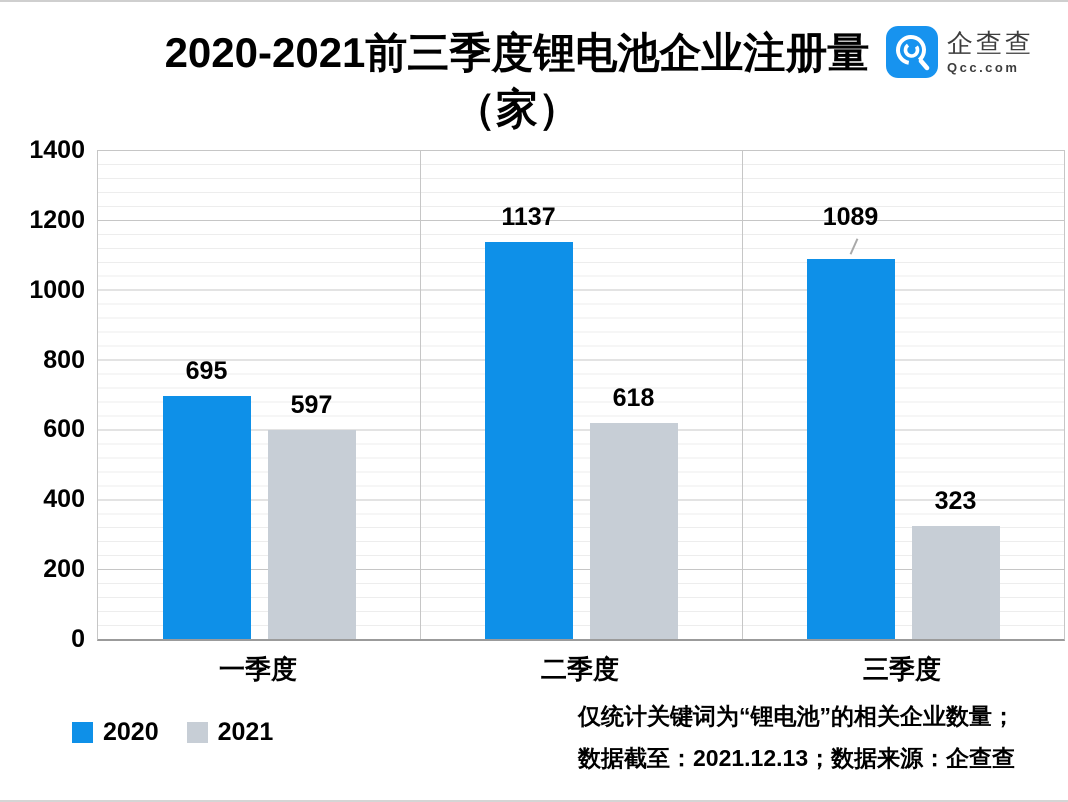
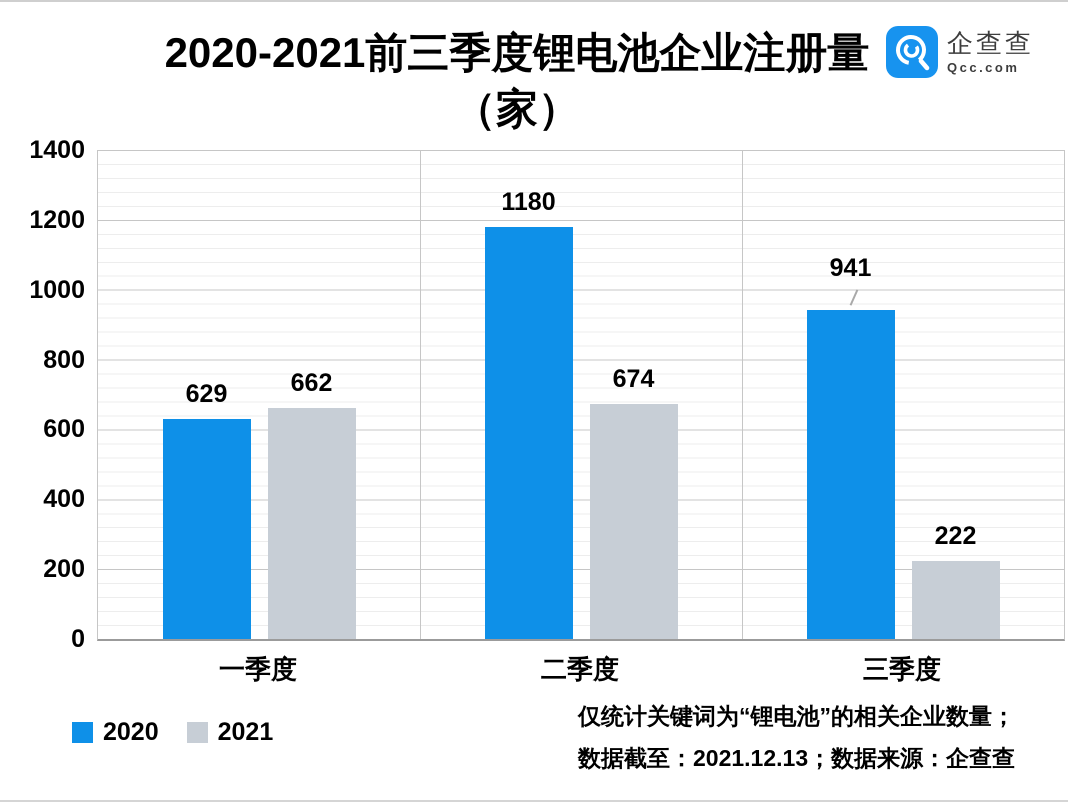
2020/一季度: 695 -> 629
2021/一季度: 597 -> 662
2020/二季度: 1137 -> 1180
2021/二季度: 618 -> 674
2020/三季度: 1089 -> 941
2021/三季度: 323 -> 222
